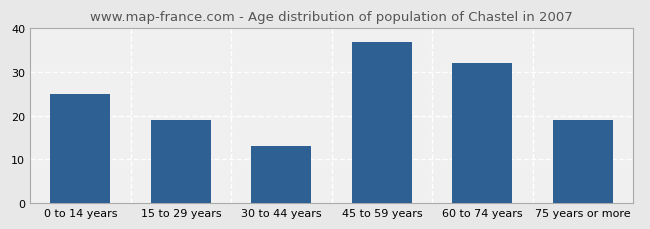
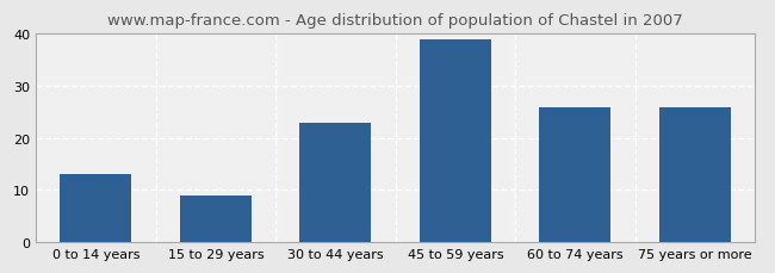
0 to 14 years: 25 -> 13
15 to 29 years: 19 -> 9
30 to 44 years: 13 -> 23
45 to 59 years: 37 -> 39
60 to 74 years: 32 -> 26
75 years or more: 19 -> 26
